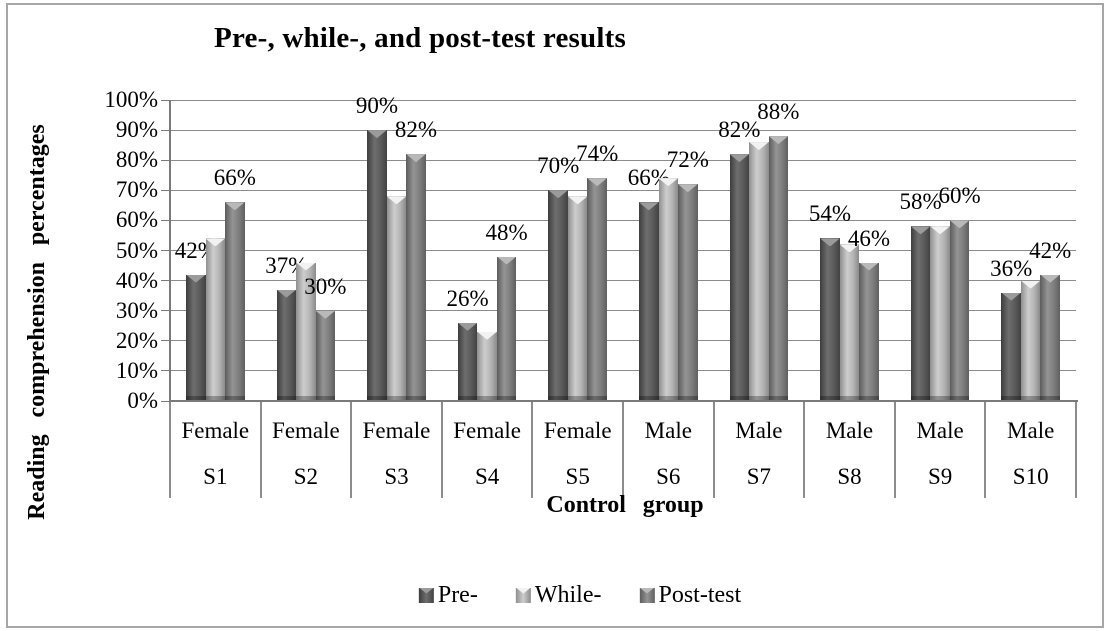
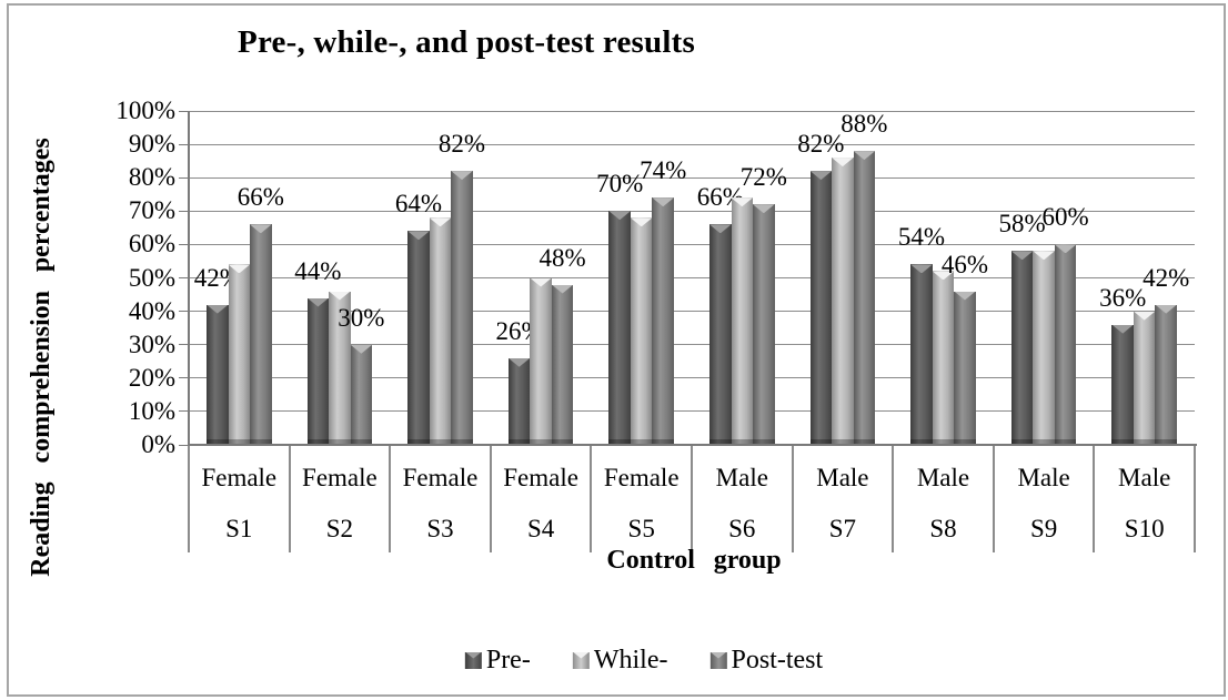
Pre-/S2: 37% -> 44%
Pre-/S3: 90% -> 64%
While-/S4: 23% -> 50%
